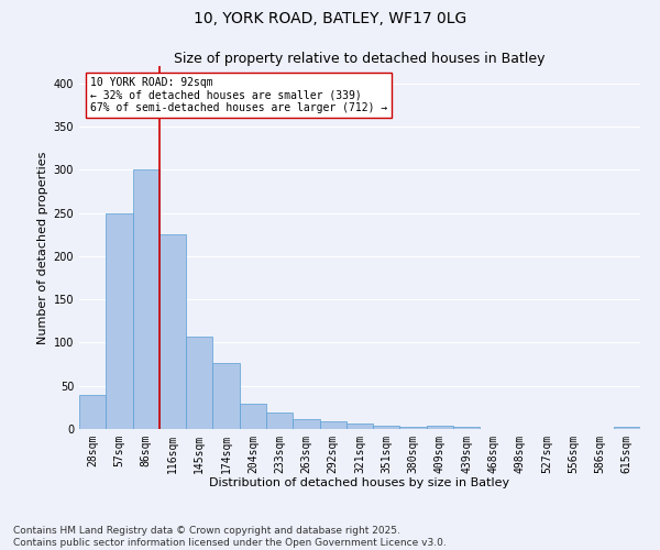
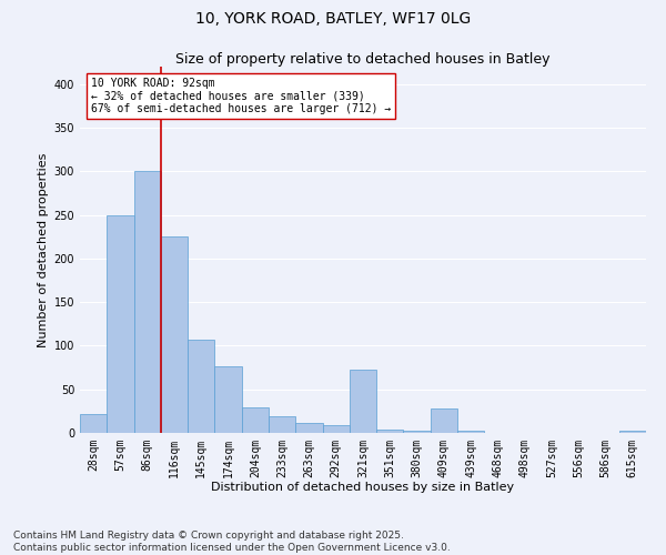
28sqm: 40 -> 22
321sqm: 6 -> 72
409sqm: 4 -> 28
